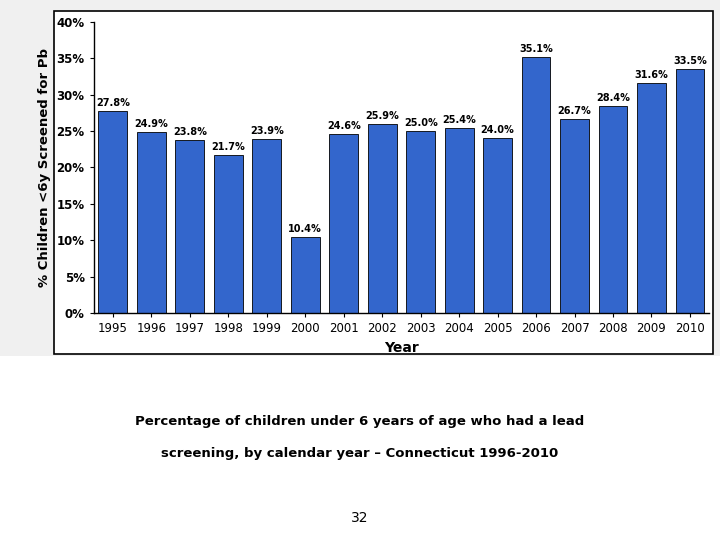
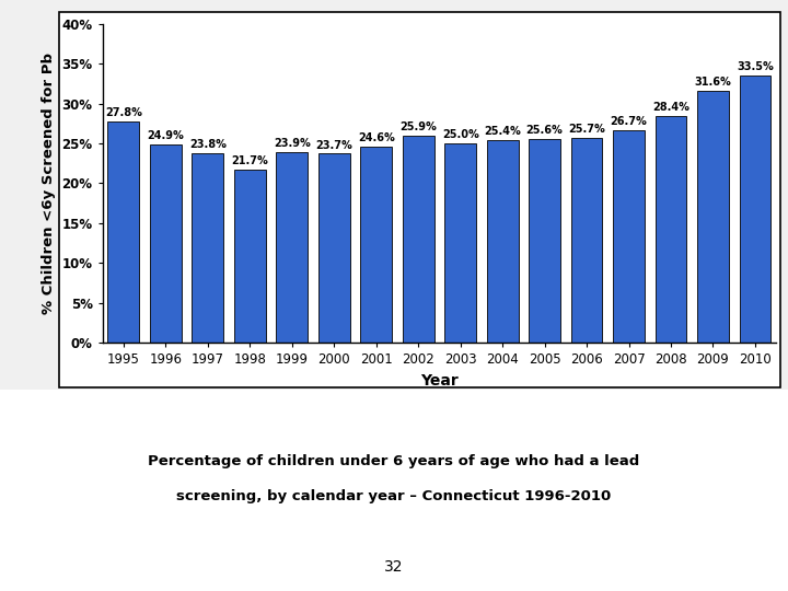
2000: 10.4% -> 23.7%
2005: 24.0% -> 25.6%
2006: 35.1% -> 25.7%
